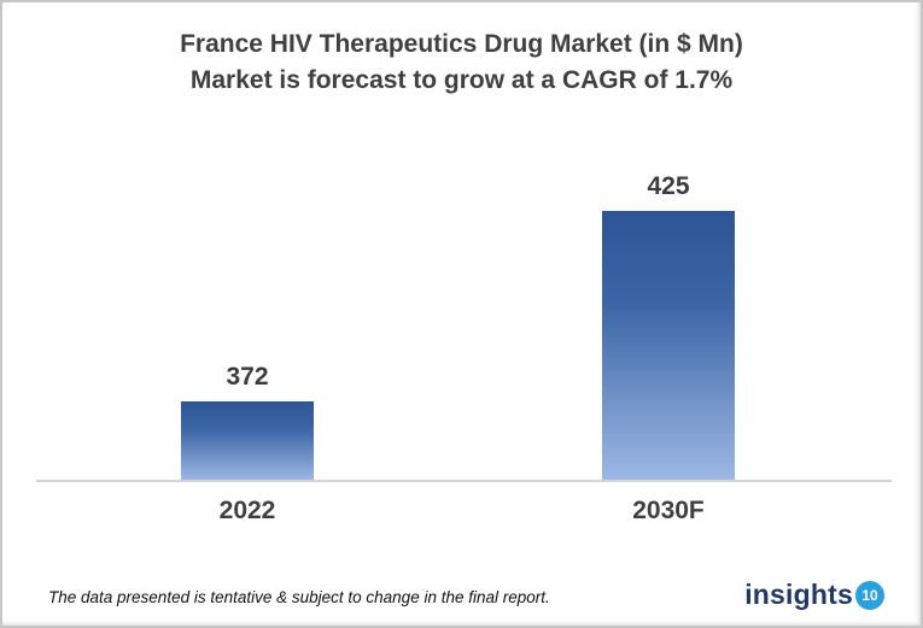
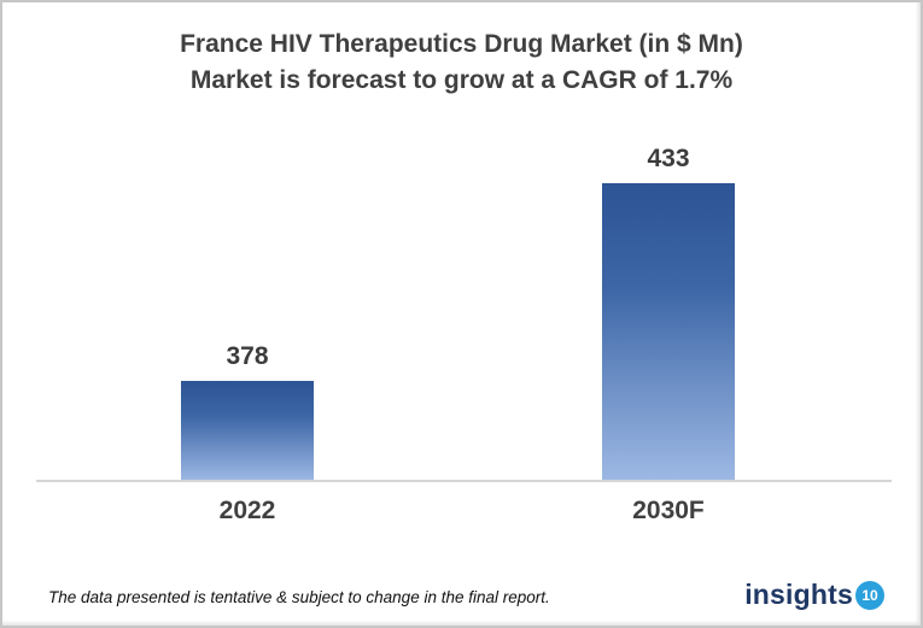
2022: 372 -> 378
2030F: 425 -> 433
